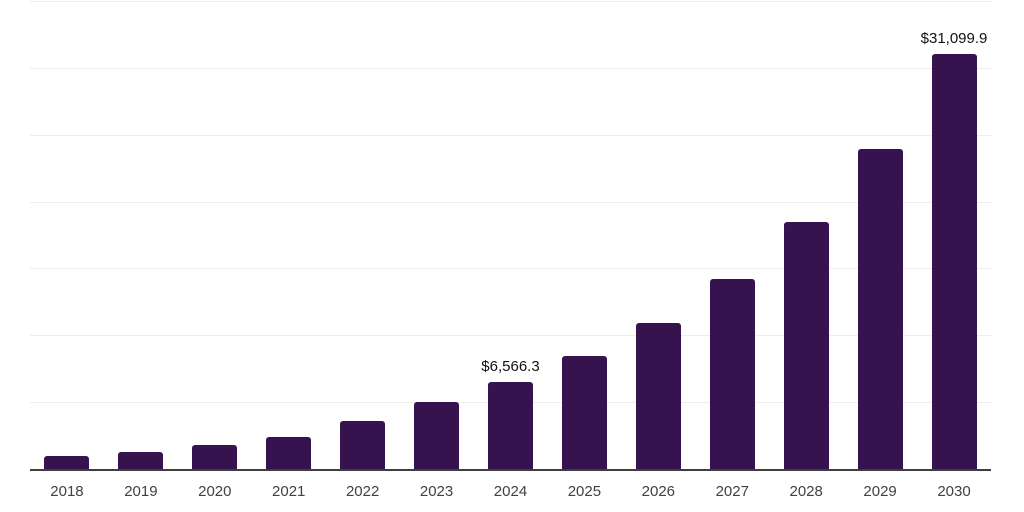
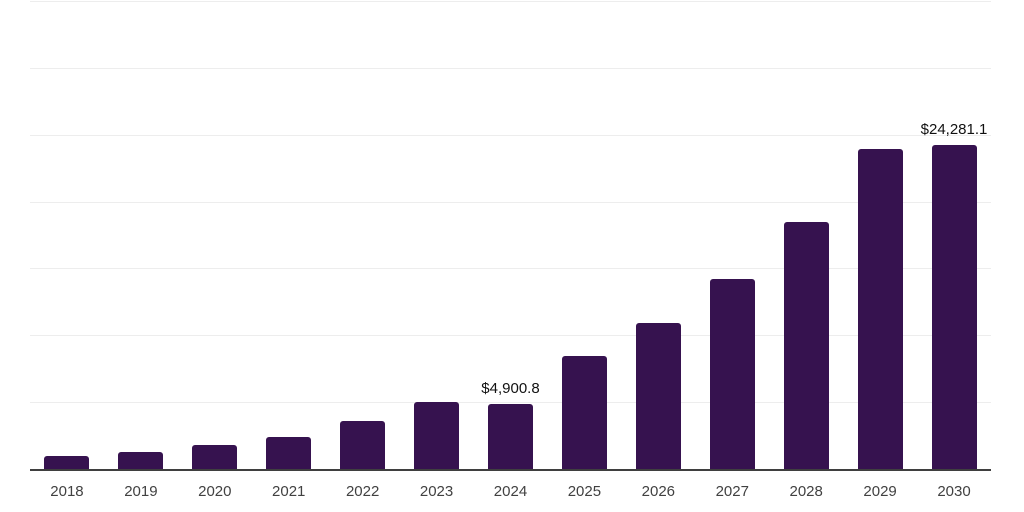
2024: $6,566.3 -> $4,900.8
2030: $31,099.9 -> $24,281.1
